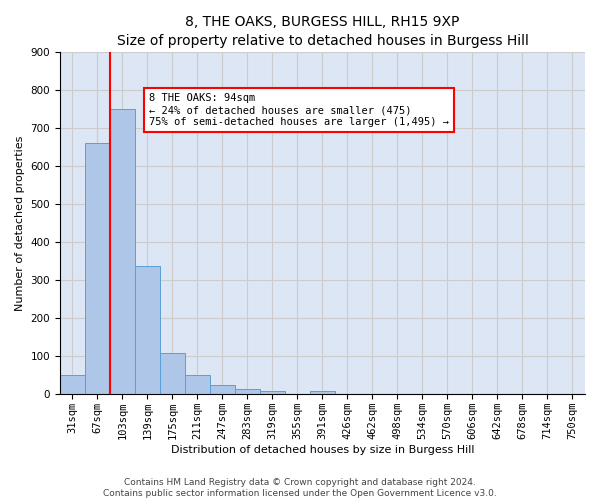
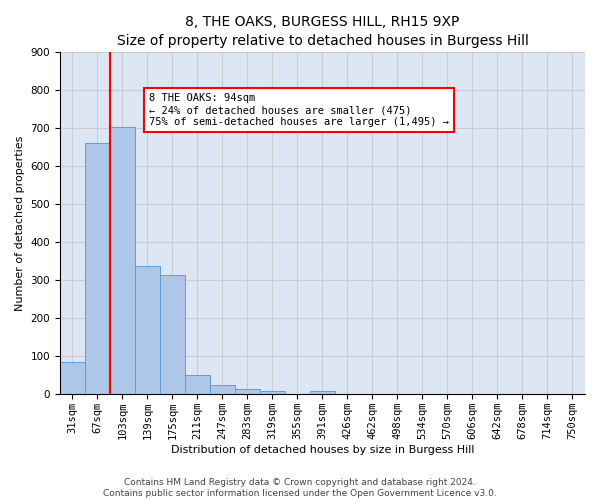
31sqm: 50 -> 85
103sqm: 750 -> 705
175sqm: 108 -> 315
